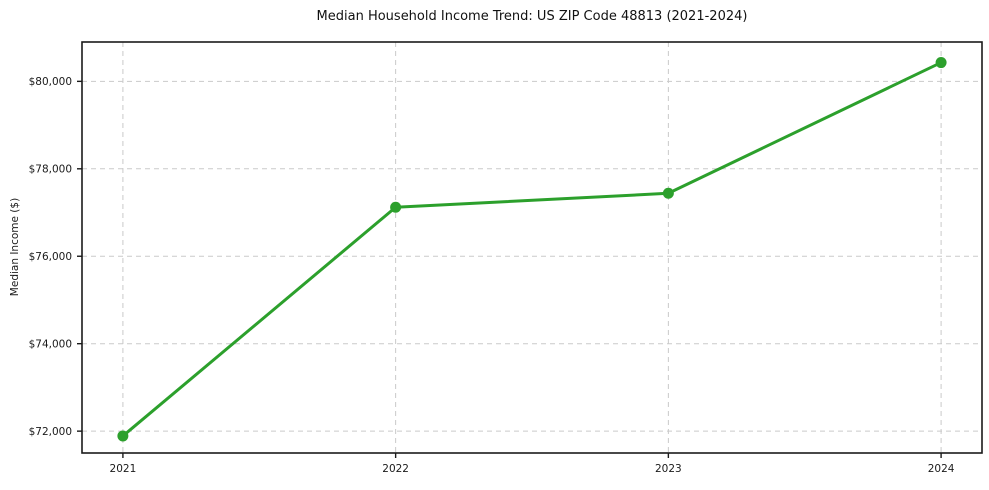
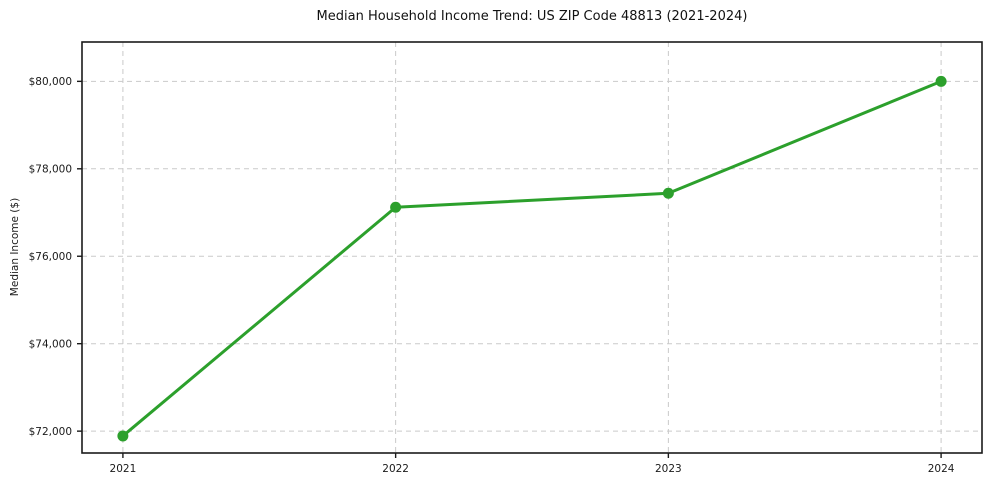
2024: $80400 -> $80000
